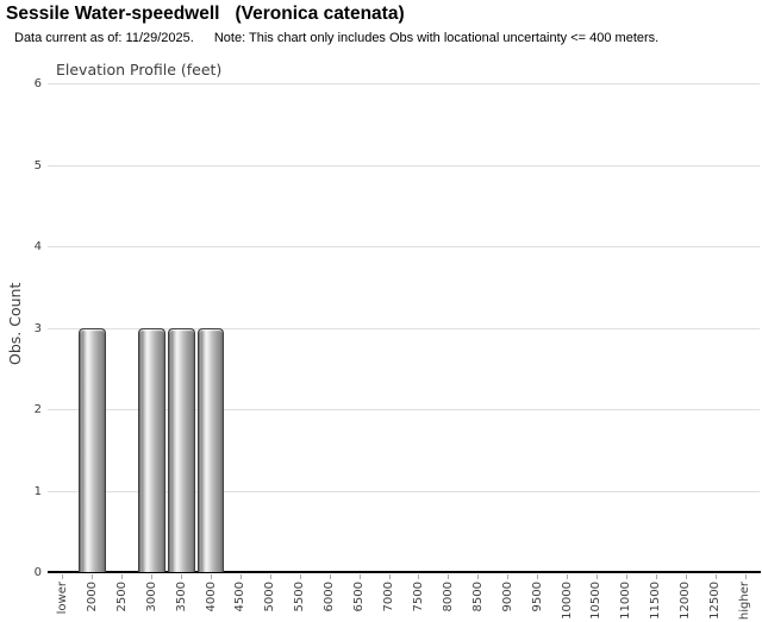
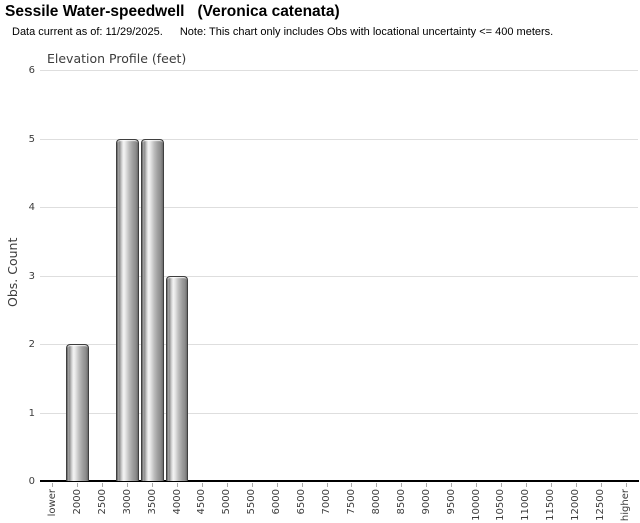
2000: 3 -> 2
3000: 3 -> 5
3500: 3 -> 5
